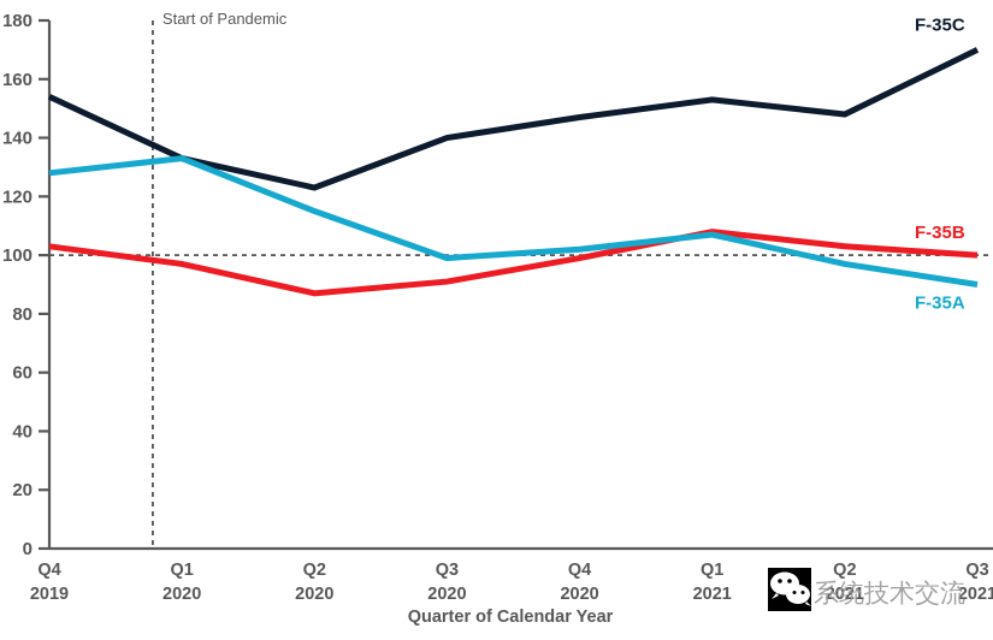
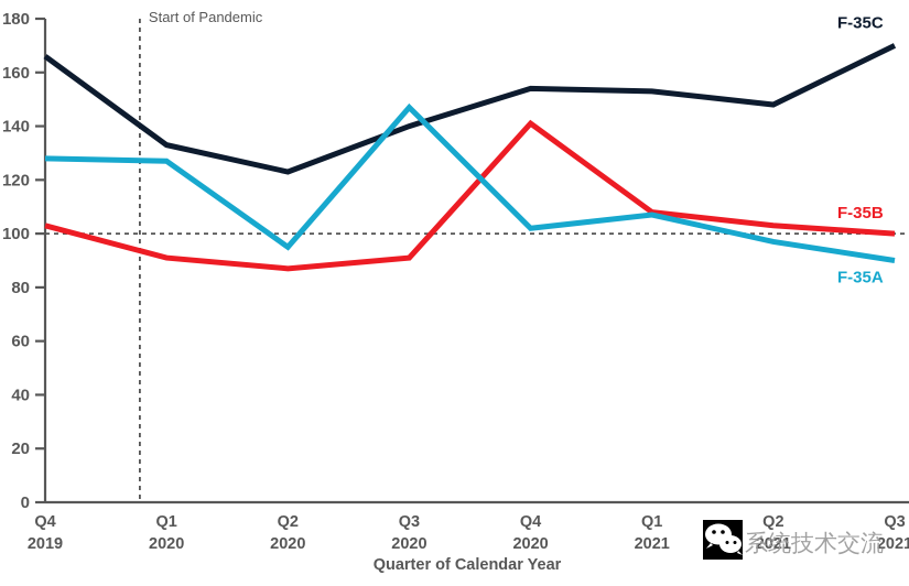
F-35C/Q4 2019: 154 -> 166
F-35B/Q1 2020: 97 -> 91
F-35A/Q1 2020: 133 -> 127
F-35A/Q2 2020: 115 -> 95
F-35A/Q3 2020: 99 -> 147
F-35C/Q4 2020: 147 -> 154
F-35B/Q4 2020: 99 -> 141
